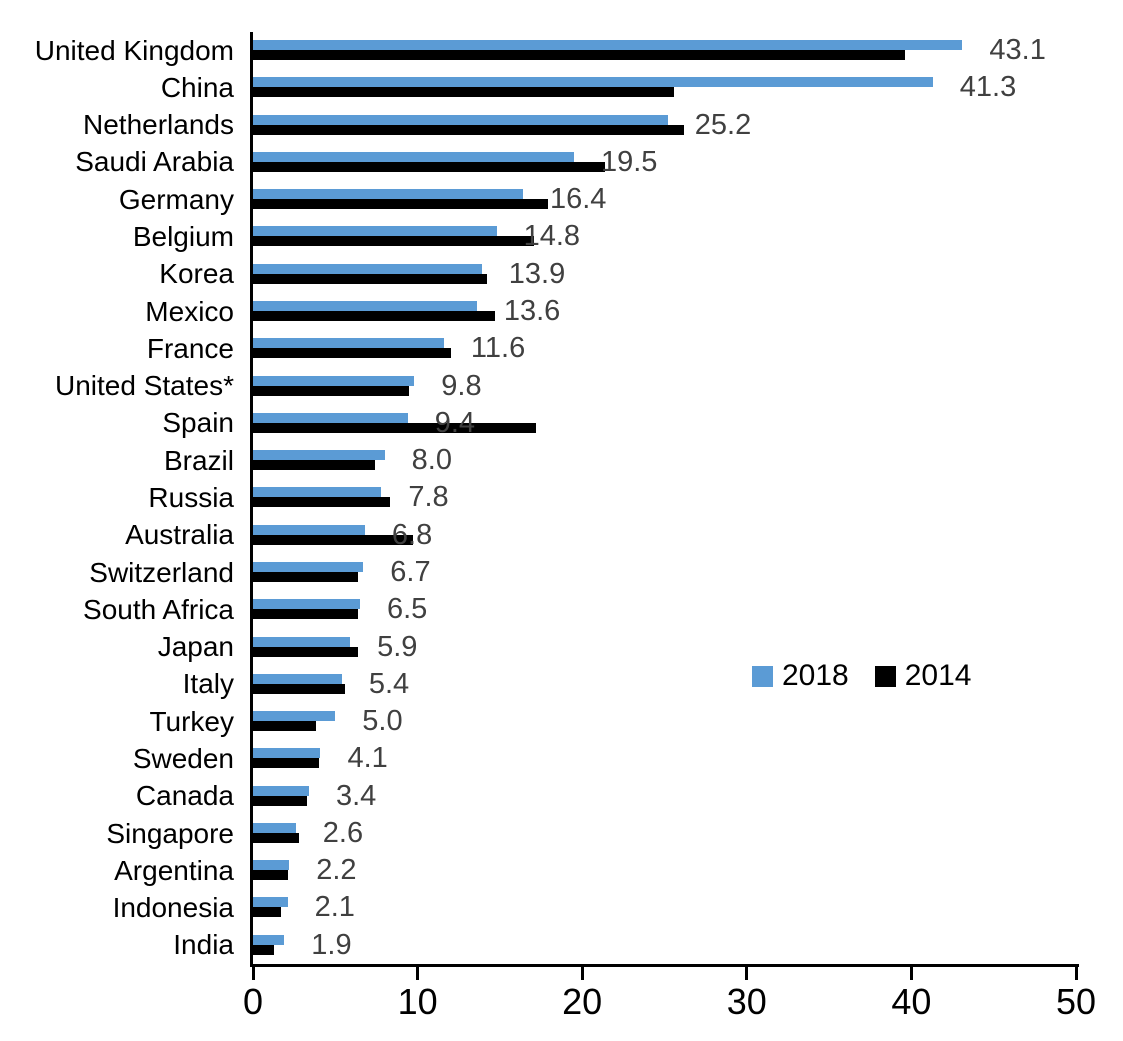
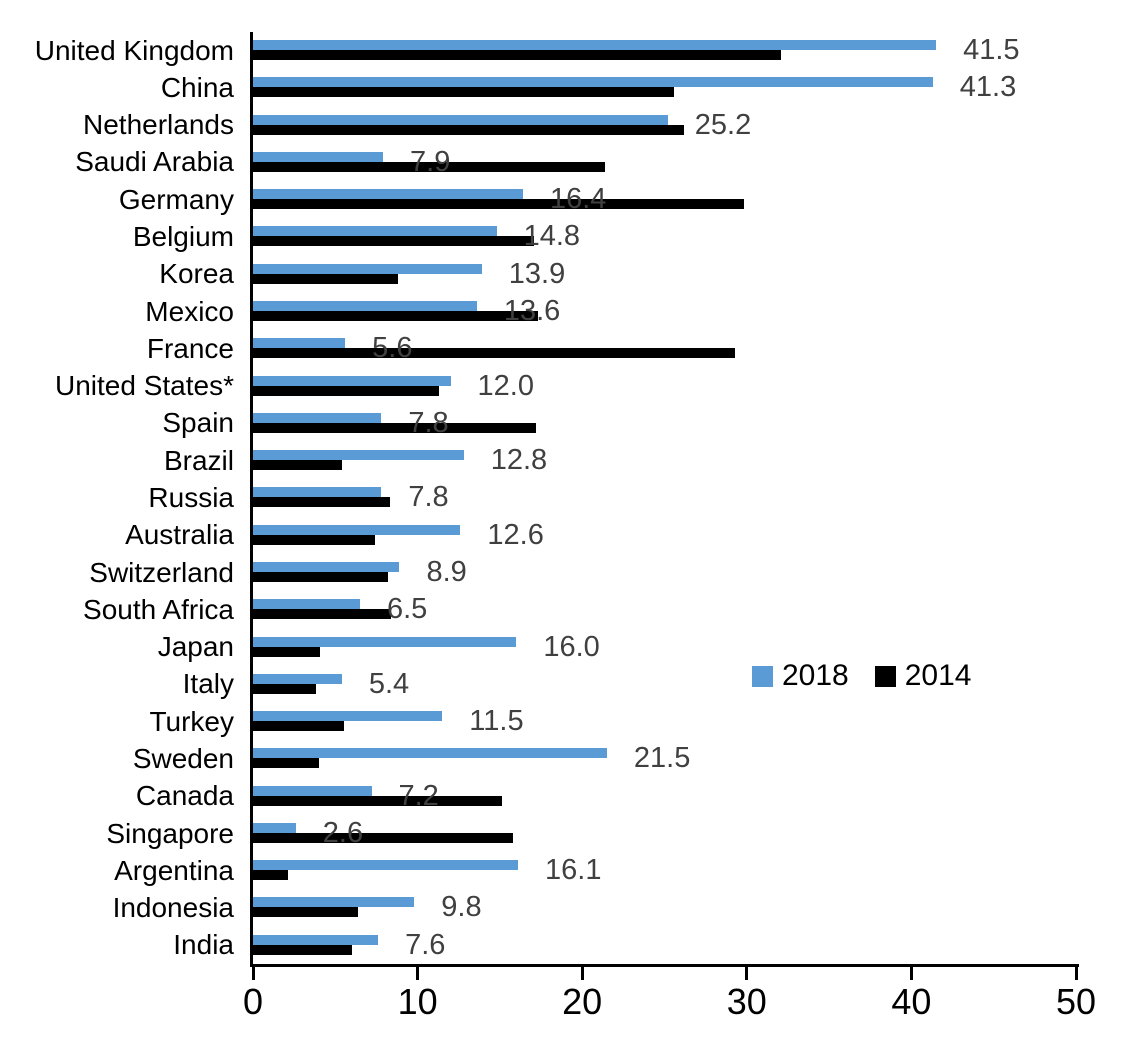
2018/United Kingdom: 43.1 -> 41.5
2014/United Kingdom: 39.6 -> 32.1
2018/Saudi Arabia: 19.5 -> 7.9
2014/Germany: 17.9 -> 29.8
2014/Korea: 14.2 -> 8.8
2014/Mexico: 14.7 -> 17.3
2018/France: 11.6 -> 5.6
2014/France: 12.0 -> 29.3
2018/United States*: 9.8 -> 12.0
2014/United States*: 9.5 -> 11.3
2018/Spain: 9.4 -> 7.8
2018/Brazil: 8.0 -> 12.8
2014/Brazil: 7.4 -> 5.4
2018/Australia: 6.8 -> 12.6
2014/Australia: 9.7 -> 7.4
2018/Switzerland: 6.7 -> 8.9
2014/Switzerland: 6.4 -> 8.2
2014/South Africa: 6.4 -> 8.4
2018/Japan: 5.9 -> 16.0
2014/Japan: 6.4 -> 4.1
2014/Italy: 5.6 -> 3.8
2018/Turkey: 5.0 -> 11.5
2014/Turkey: 3.8 -> 5.5
2018/Sweden: 4.1 -> 21.5
2018/Canada: 3.4 -> 7.2
2014/Canada: 3.3 -> 15.1
2014/Singapore: 2.8 -> 15.8
2018/Argentina: 2.2 -> 16.1
2018/Indonesia: 2.1 -> 9.8
2014/Indonesia: 1.7 -> 6.4
2018/India: 1.9 -> 7.6
2014/India: 1.3 -> 6.0
